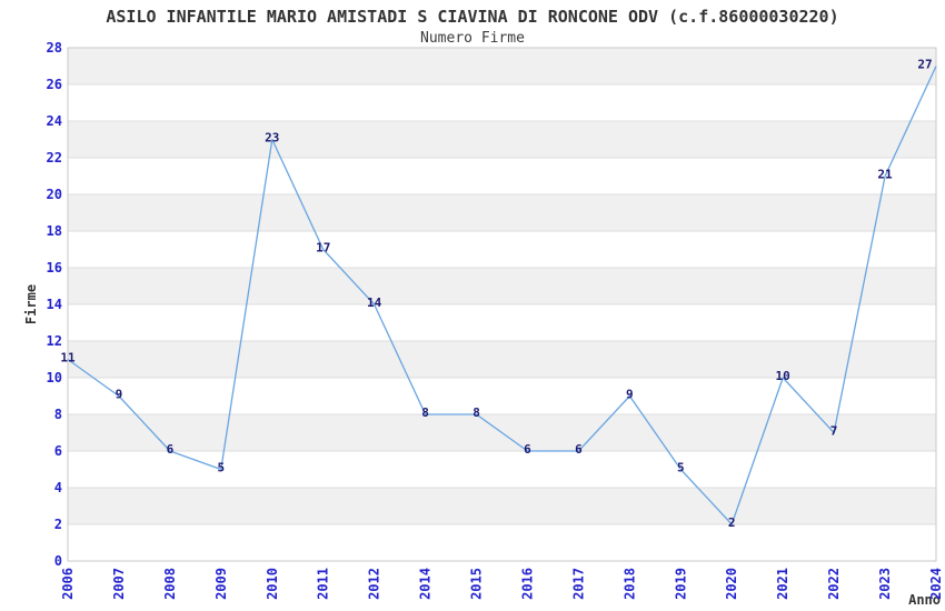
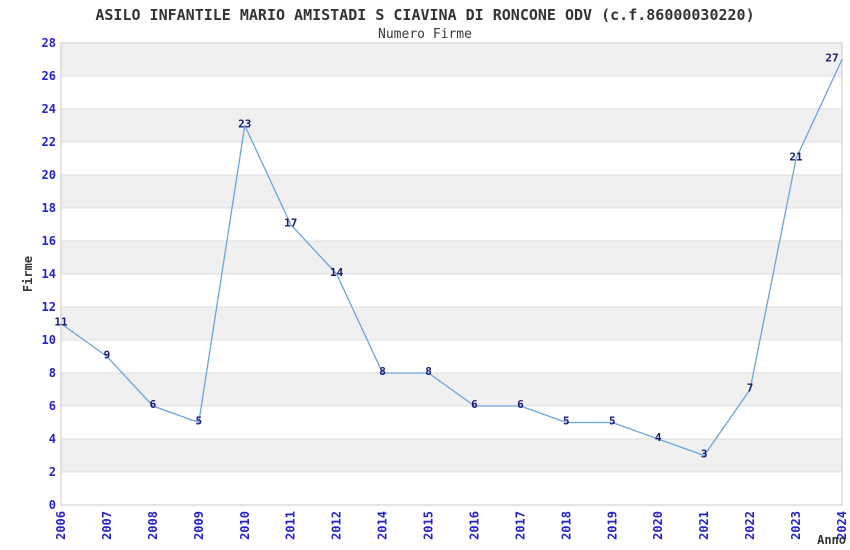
2018: 9 -> 5
2020: 2 -> 4
2021: 10 -> 3
